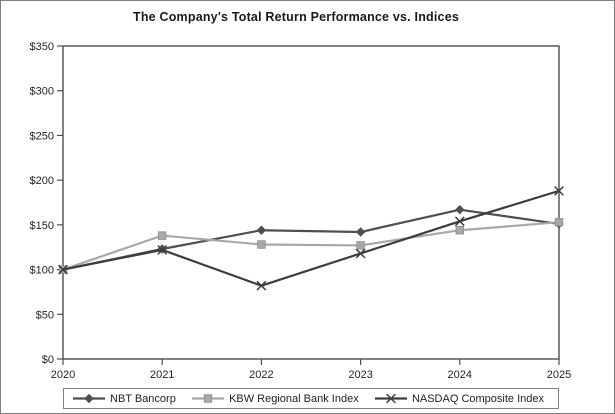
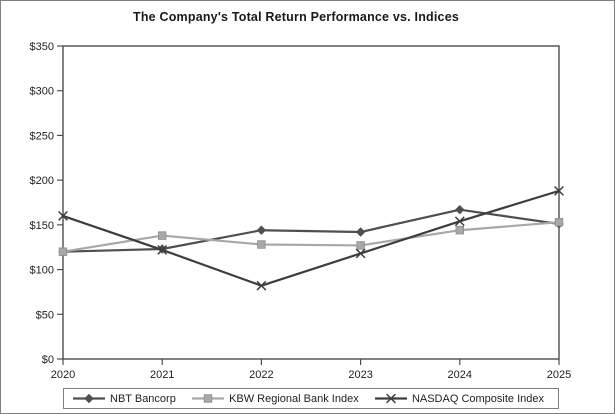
NBT Bancorp/2020: $100 -> $120
KBW Regional Bank Index/2020: $100 -> $120
NASDAQ Composite Index/2020: $100 -> $160
